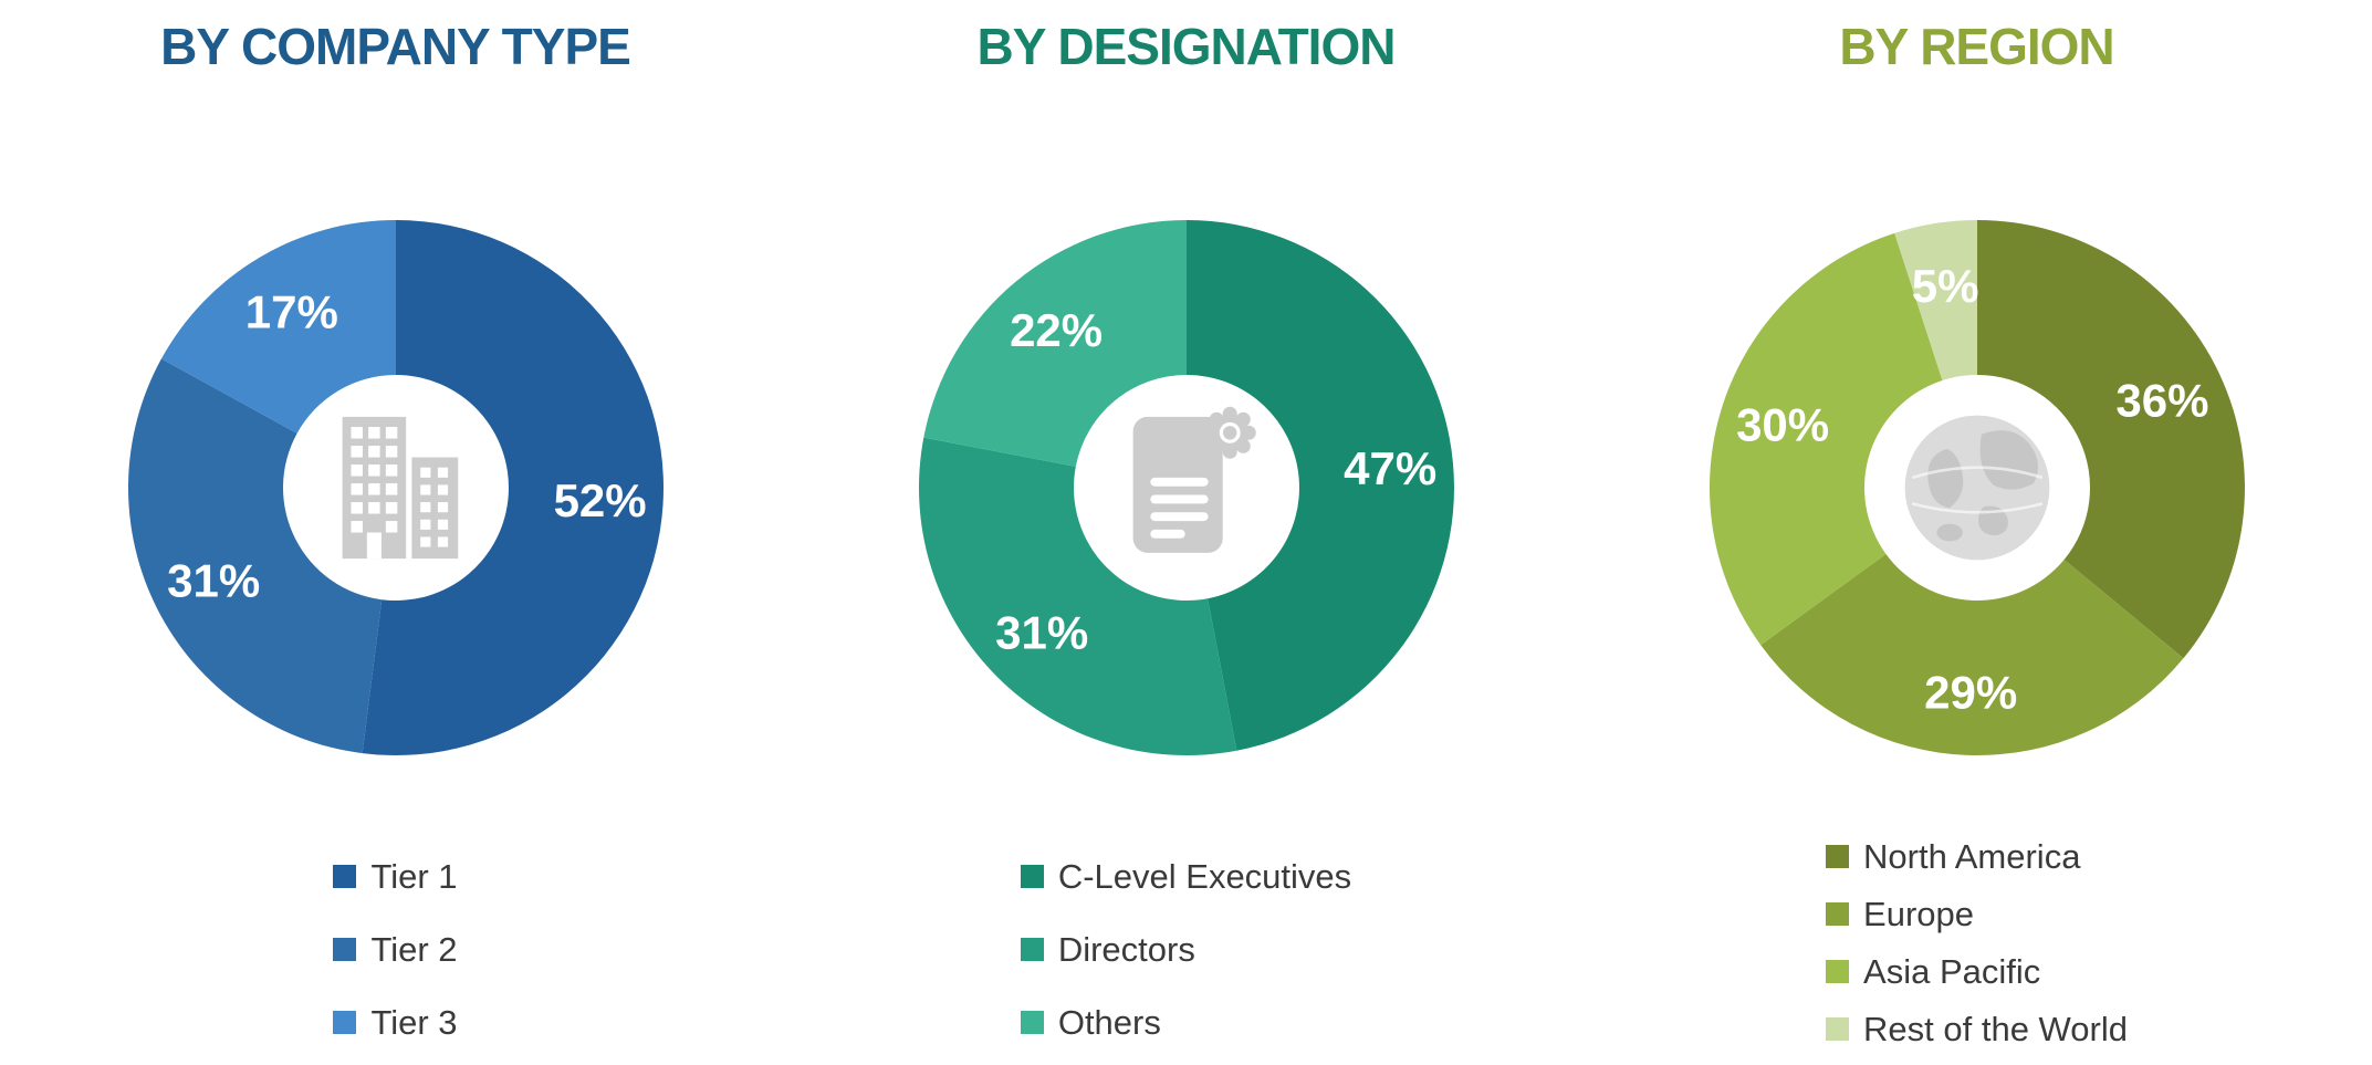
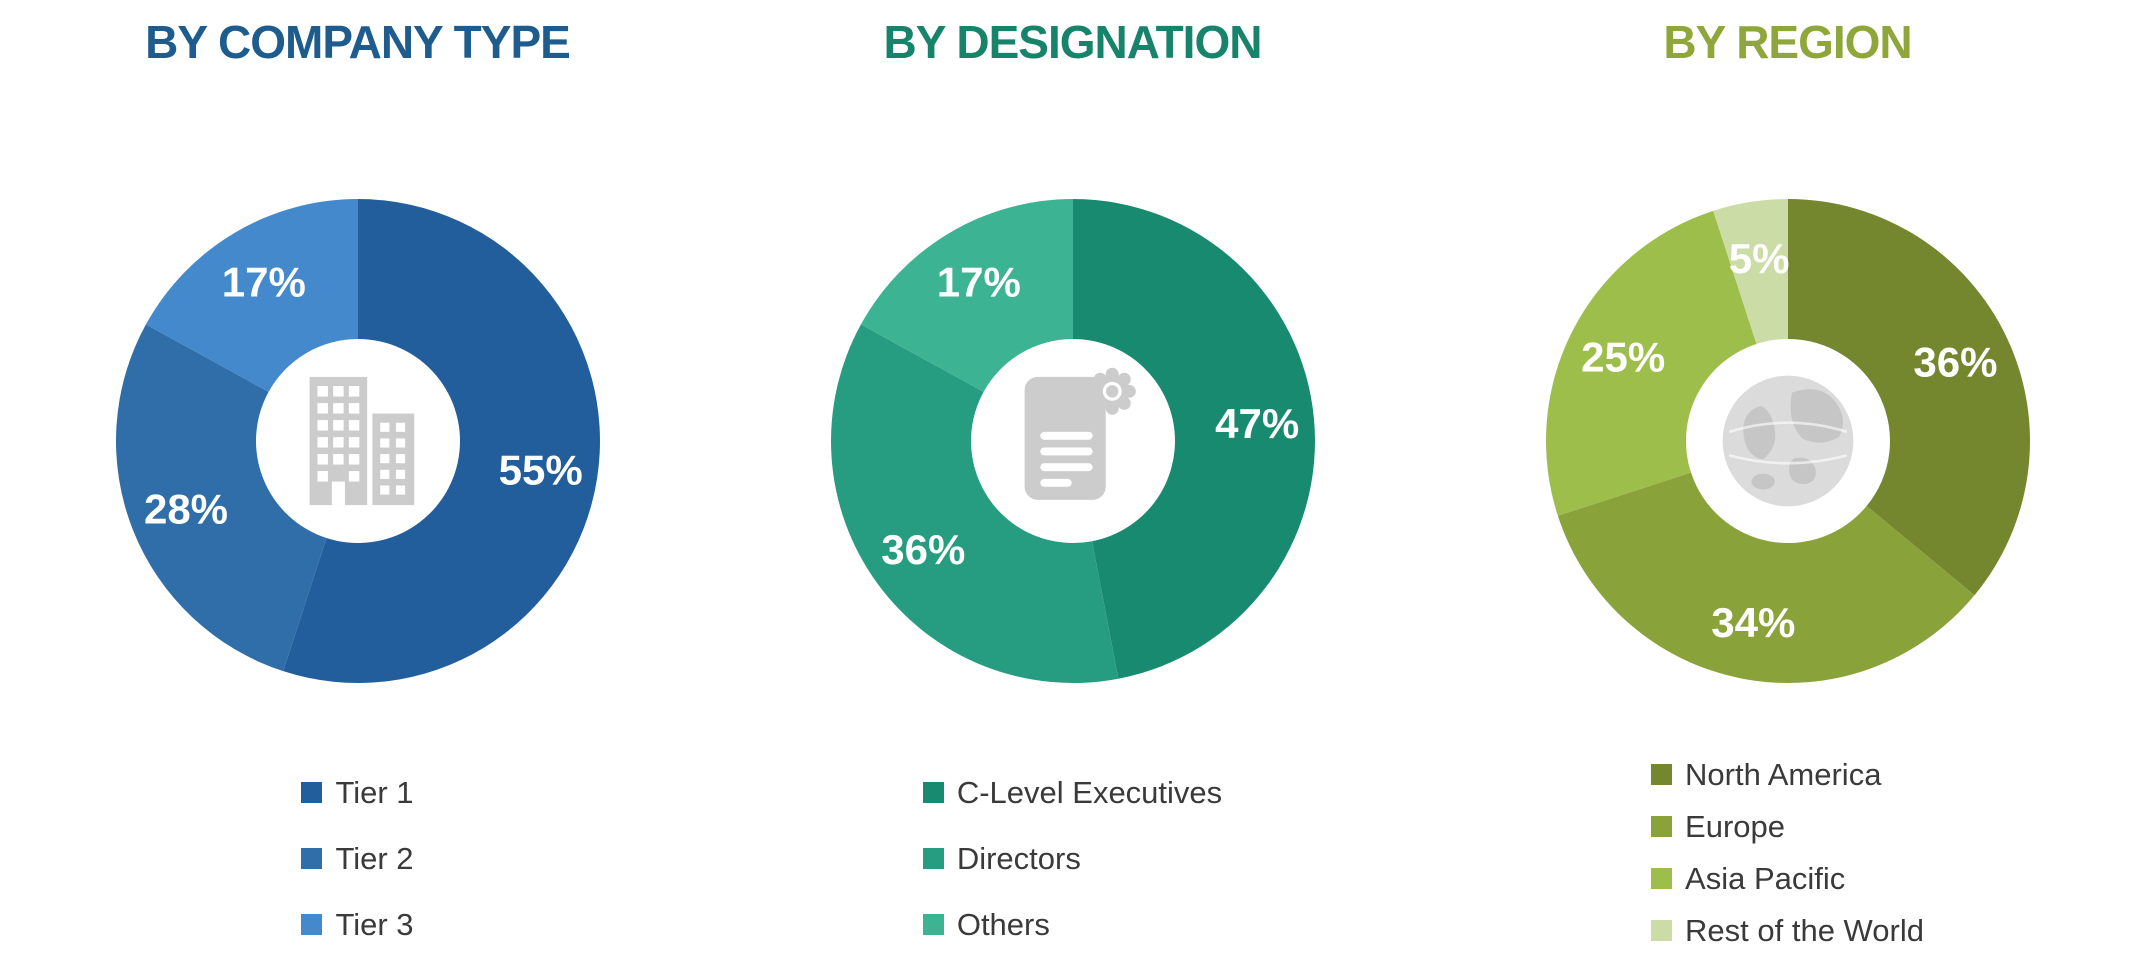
BY COMPANY TYPE/Tier 1: 52% -> 55%
BY COMPANY TYPE/Tier 2: 31% -> 28%
BY DESIGNATION/Directors: 31% -> 36%
BY DESIGNATION/Others: 22% -> 17%
BY REGION/Europe: 29% -> 34%
BY REGION/Asia Pacific: 30% -> 25%
